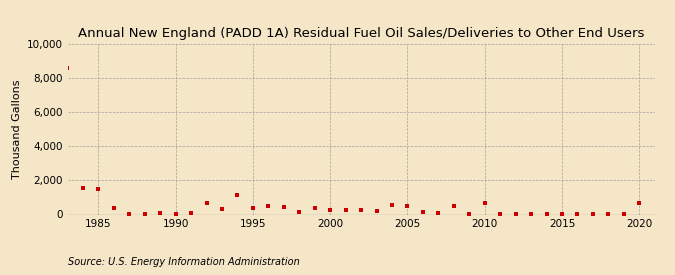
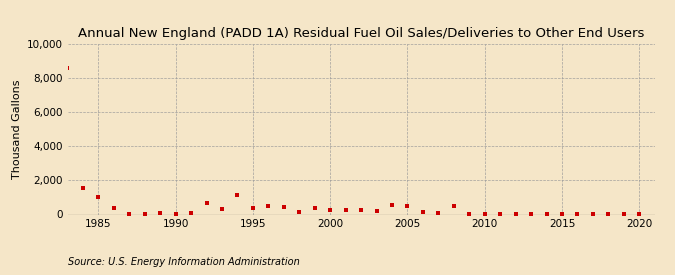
1985: 1,500 -> 1,000
2010: 700 -> 0
2020: 700 -> 0
